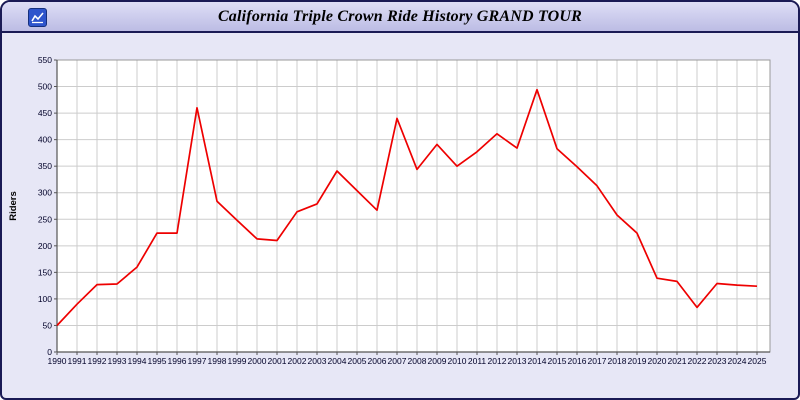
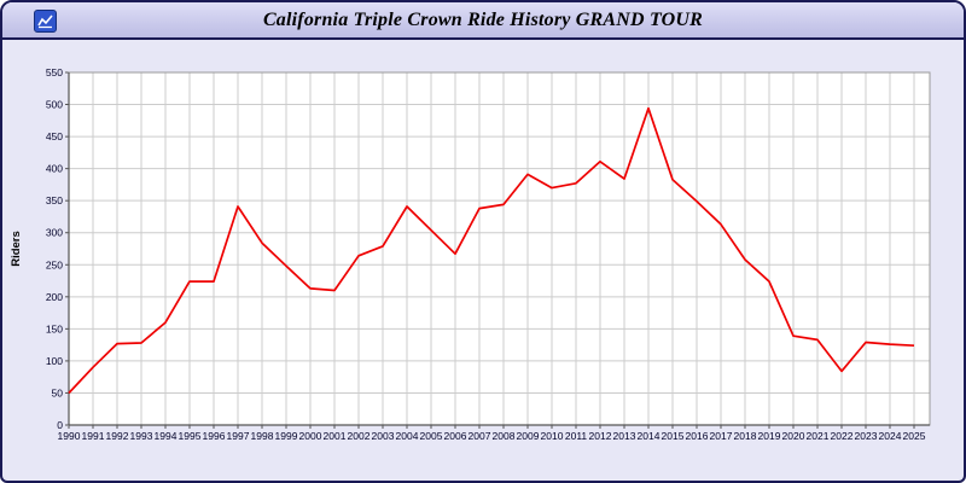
1997: 460 -> 340
2007: 440 -> 340
2010: 350 -> 370
